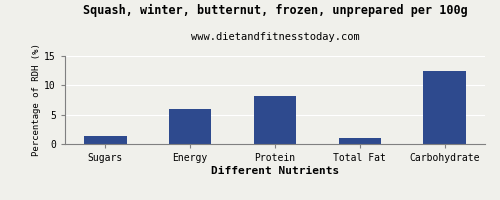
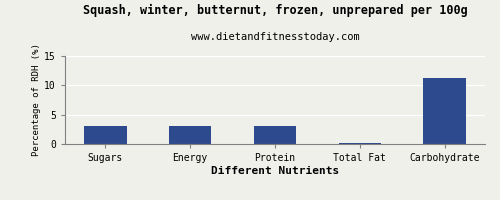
Sugars: 1.4 -> 3.0
Energy: 6.0 -> 3.0
Protein: 8.2 -> 3.0
Total Fat: 1.0 -> 0.1
Carbohydrate: 12.4 -> 11.3
